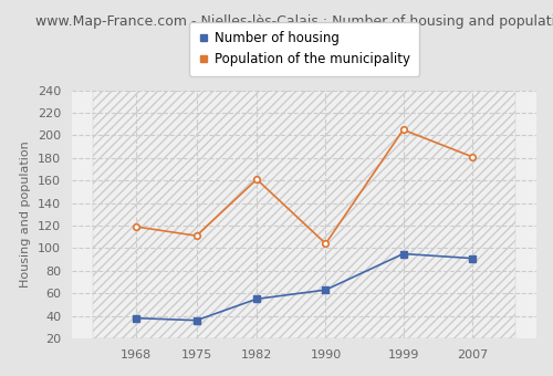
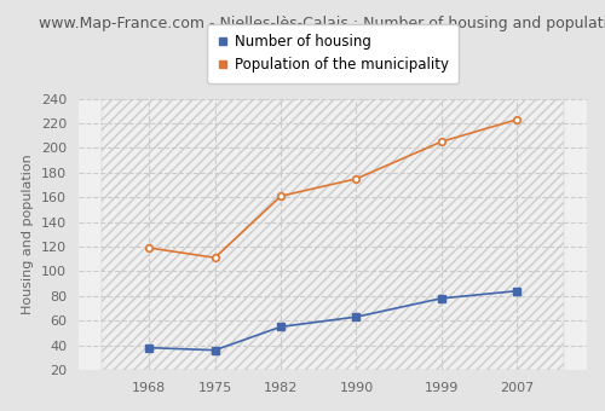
Population of the municipality/1990: 104 -> 175
Number of housing/1999: 95 -> 78
Number of housing/2007: 91 -> 84
Population of the municipality/2007: 181 -> 223
